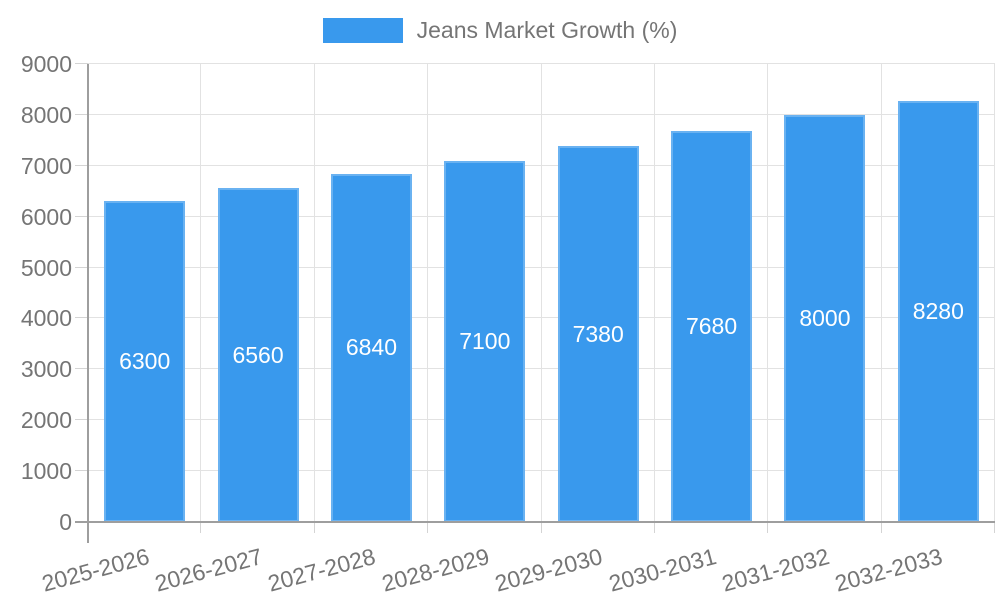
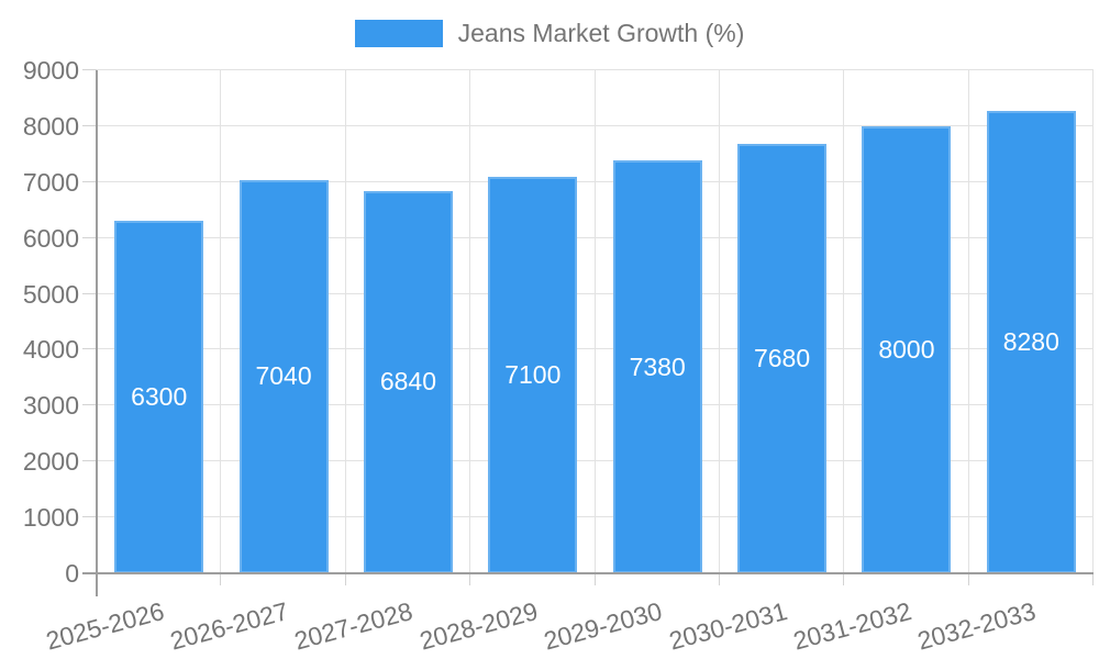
2026-2027: 6560 -> 7040
